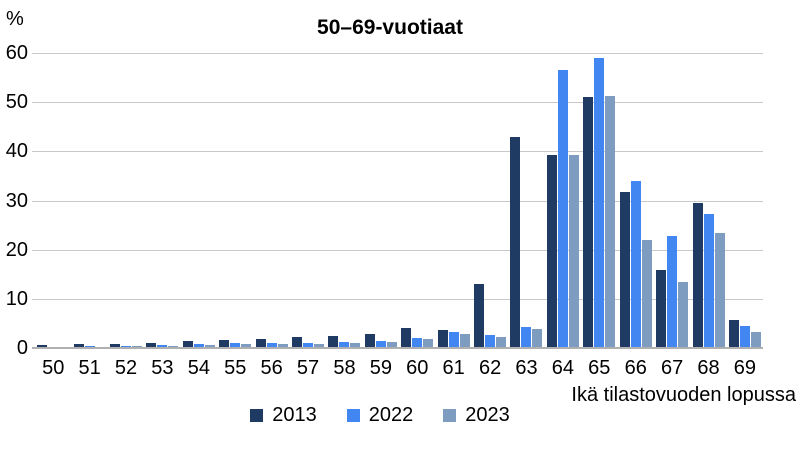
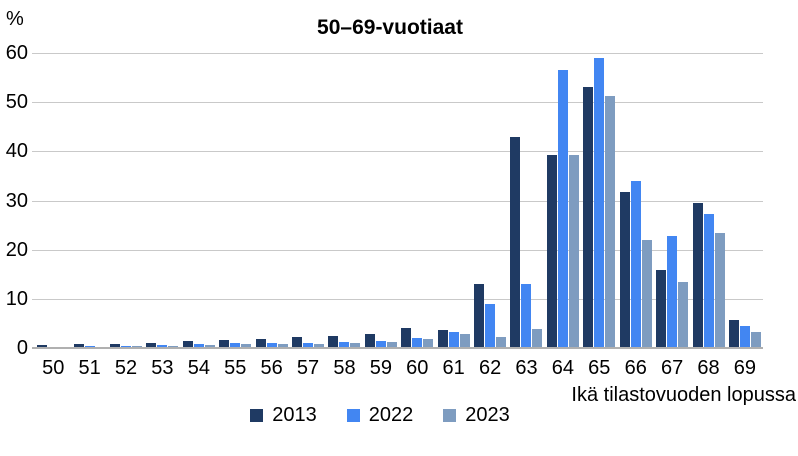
2022/62: 3 -> 9
2022/63: 4 -> 13
2013/65: 51 -> 53
